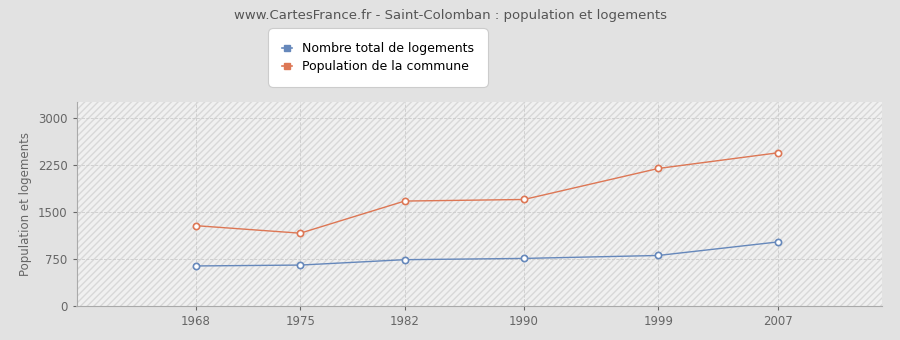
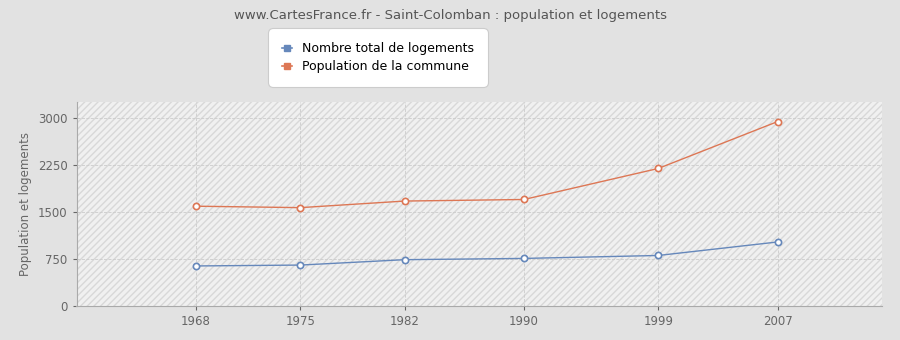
Population de la commune/1968: 1280 -> 1590
Population de la commune/1975: 1160 -> 1570
Population de la commune/2007: 2440 -> 2940
